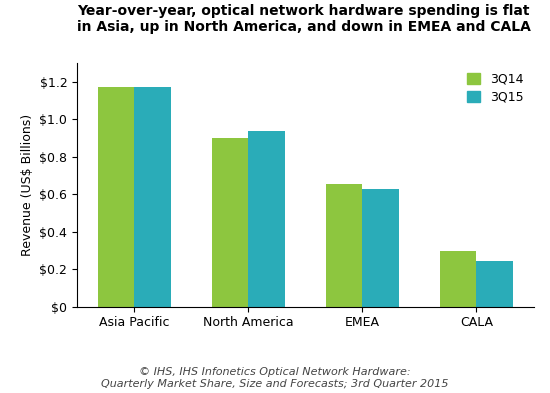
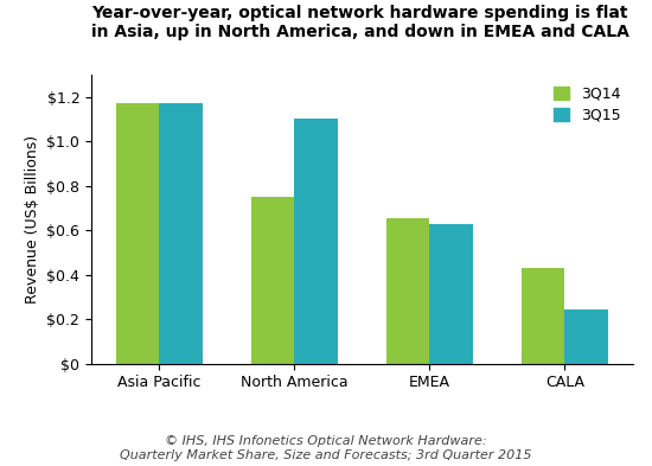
3Q14/North America: $0.90 -> $0.75
3Q15/North America: $0.94 -> $1.10
3Q14/CALA: $0.29 -> $0.43
